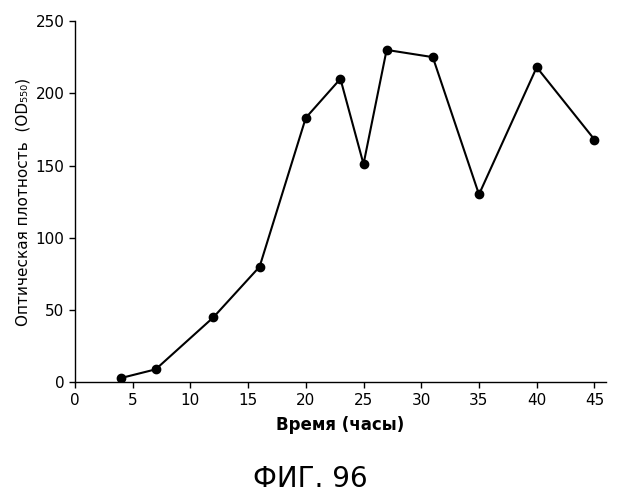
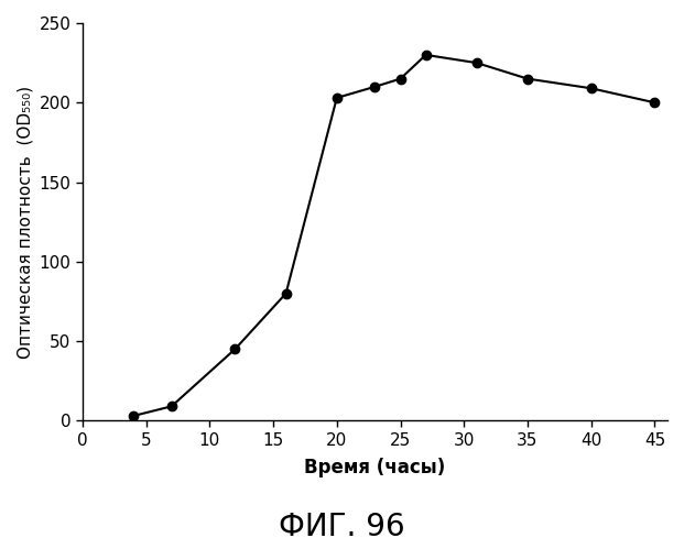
20: 183 -> 203
25: 151 -> 215
35: 130 -> 215
40: 218 -> 209
45: 168 -> 200
